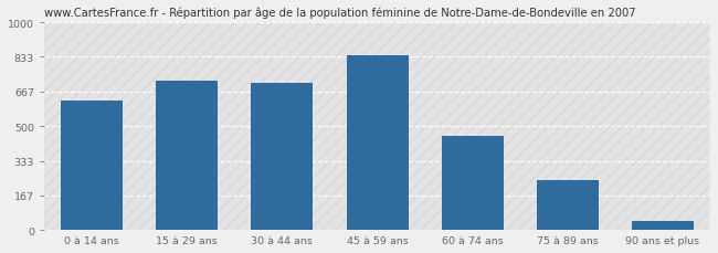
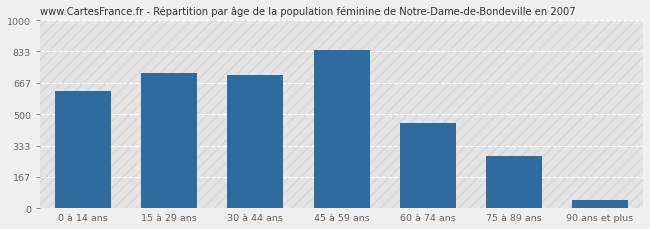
75 à 89 ans: 240 -> 280
